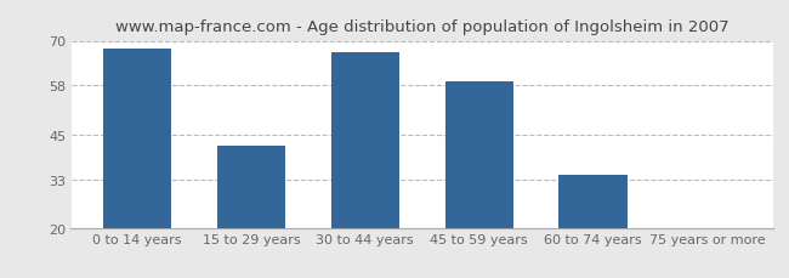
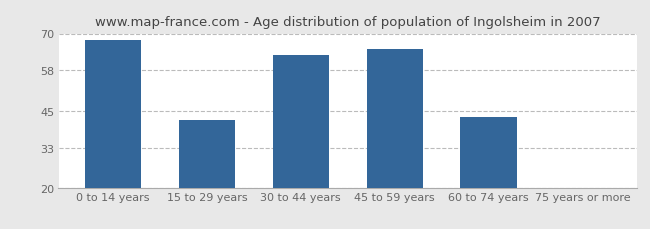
30 to 44 years: 67 -> 63
45 to 59 years: 59 -> 65
60 to 74 years: 34 -> 43
